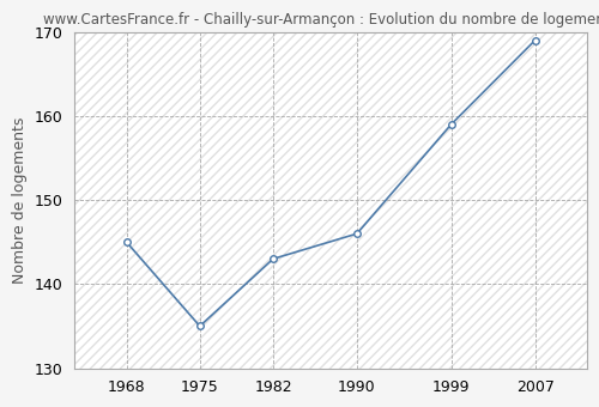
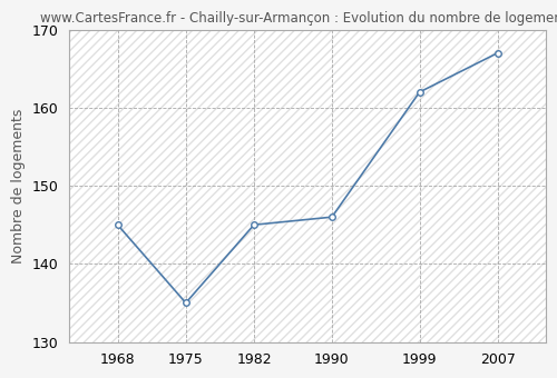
1982: 143 -> 145
1999: 159 -> 162
2007: 169 -> 167
